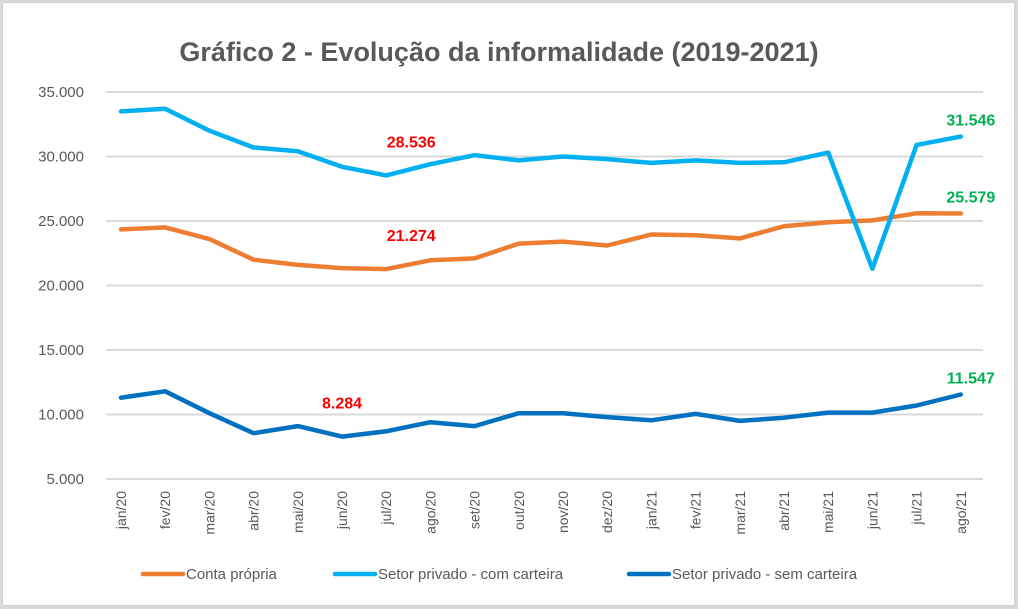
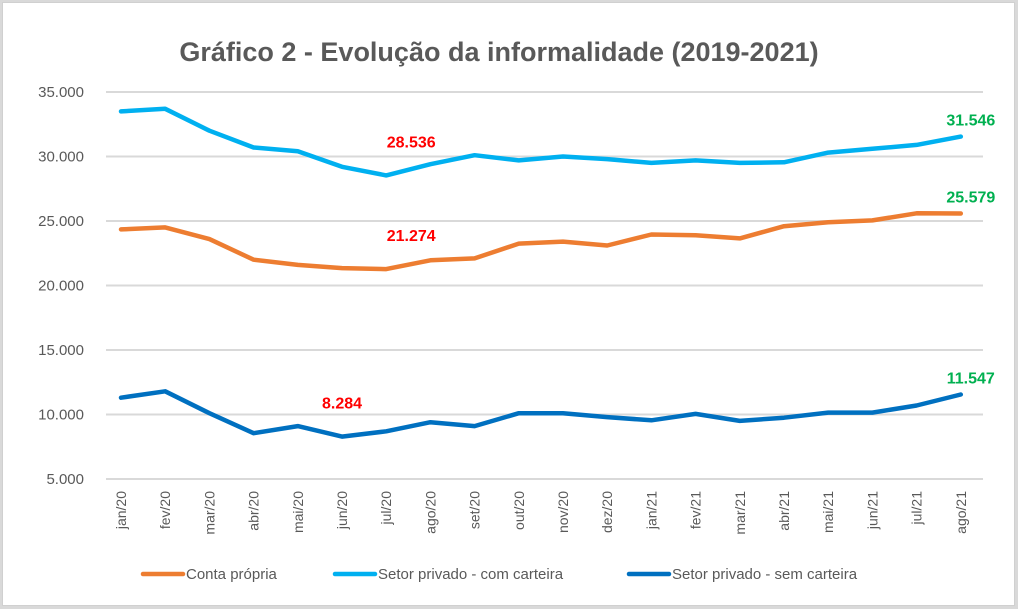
Setor privado - com carteira/jun/21: 21300 -> 30600
